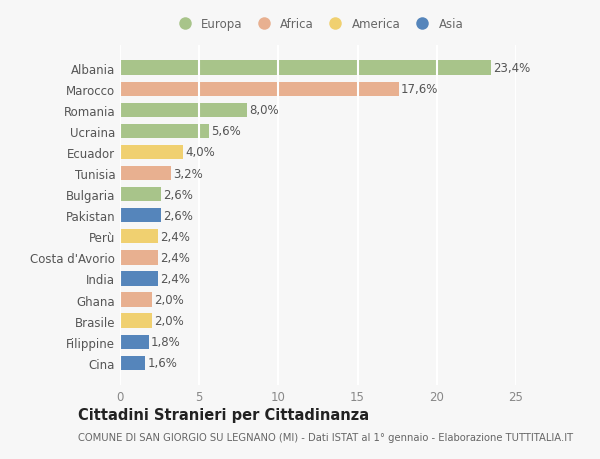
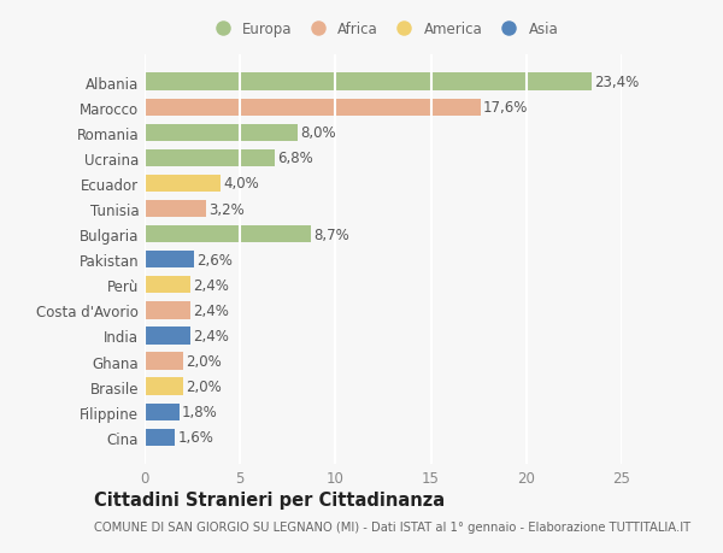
Ucraina: 5,6% -> 6,8%
Bulgaria: 2,6% -> 8,7%
